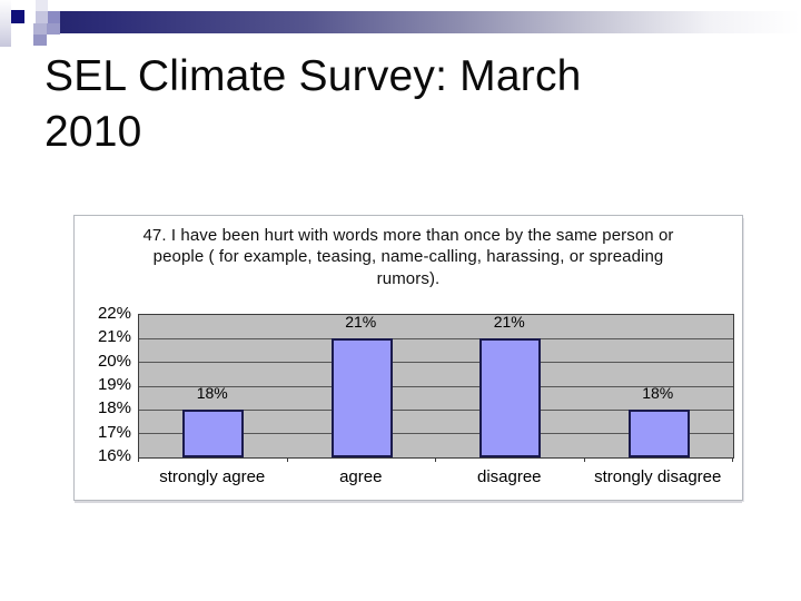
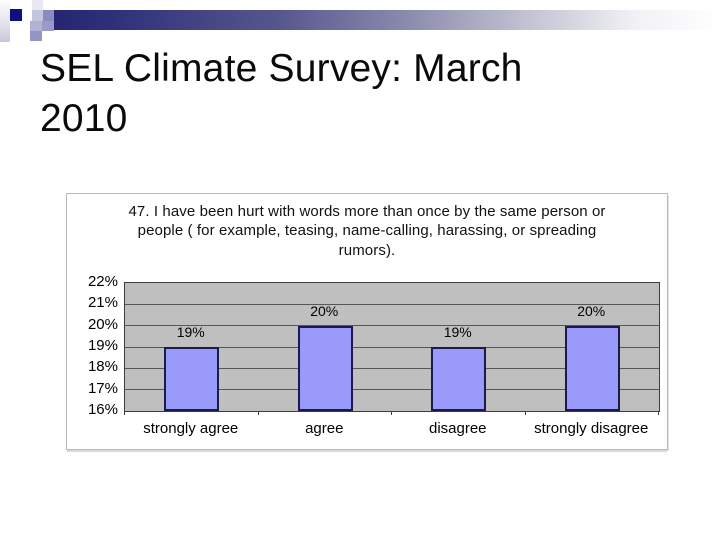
strongly agree: 18% -> 19%
agree: 21% -> 20%
disagree: 21% -> 19%
strongly disagree: 18% -> 20%
